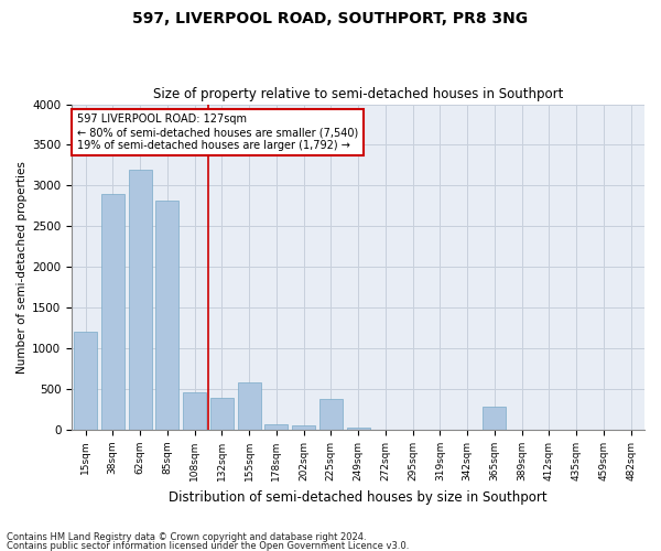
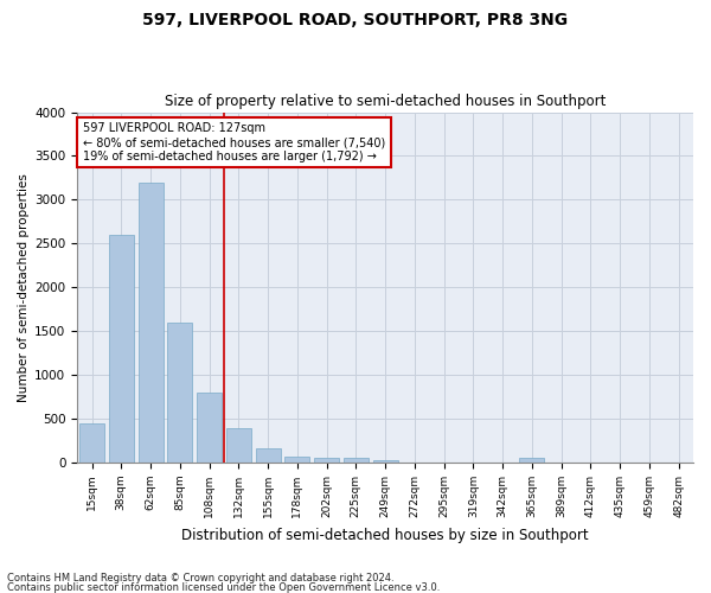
15sqm: 1200 -> 450
38sqm: 2900 -> 2600
85sqm: 2820 -> 1600
108sqm: 460 -> 800
155sqm: 580 -> 160
225sqm: 380 -> 50
365sqm: 280 -> 60
